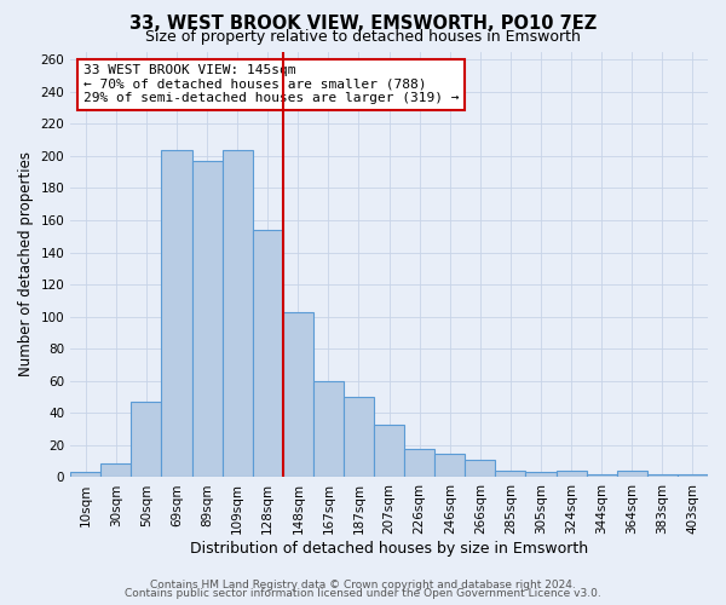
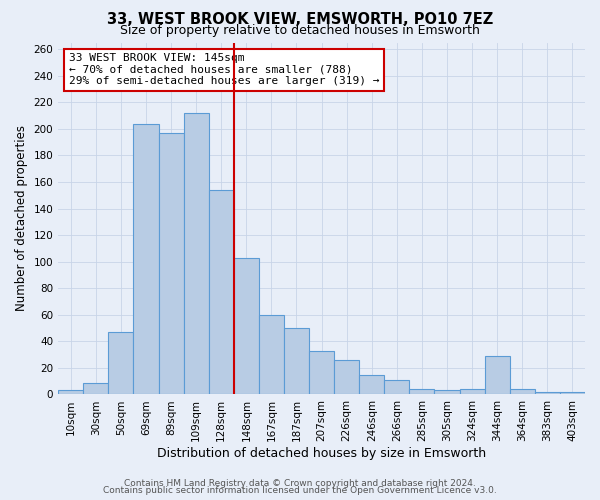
109sqm: 204 -> 212
226sqm: 18 -> 26
344sqm: 2 -> 29
